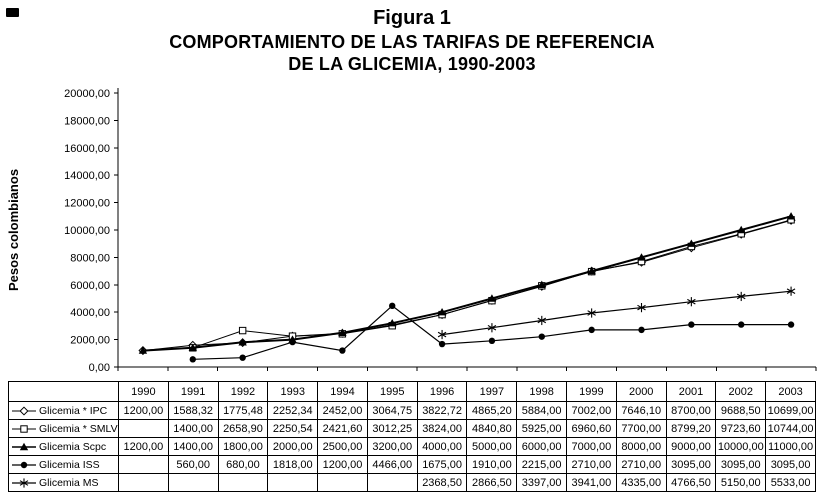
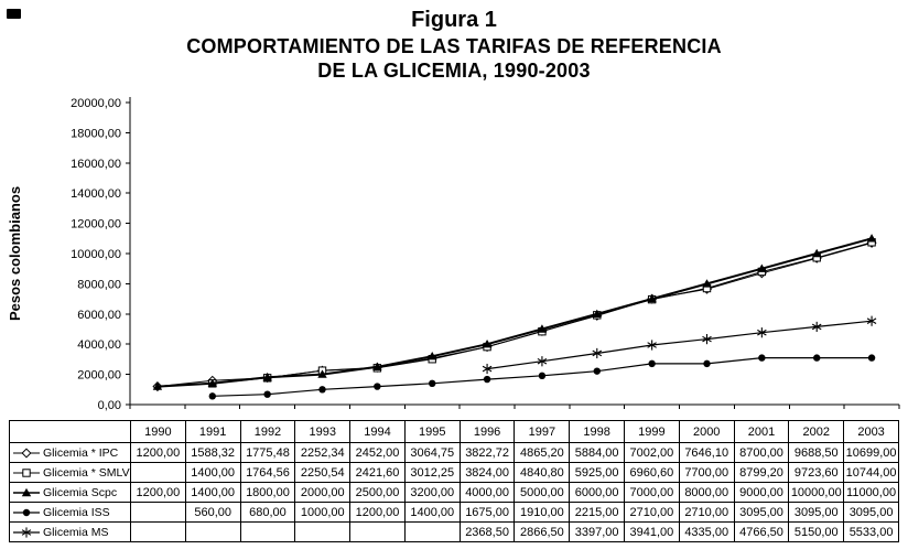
Glicemia * SMLV/1992: 2658,90 -> 1764,56
Glicemia ISS/1993: 1818,00 -> 1000,00
Glicemia ISS/1995: 4466,00 -> 1400,00
